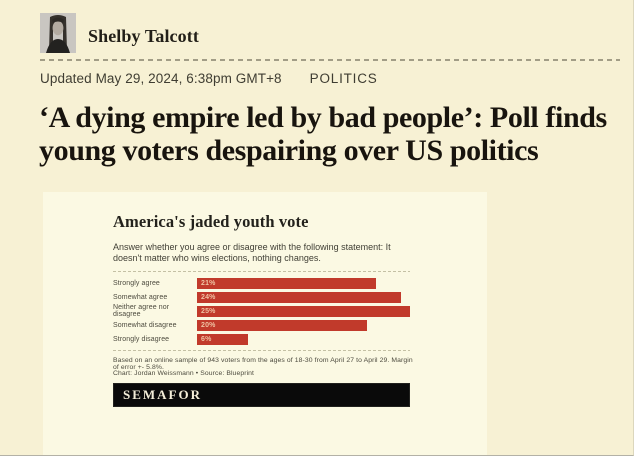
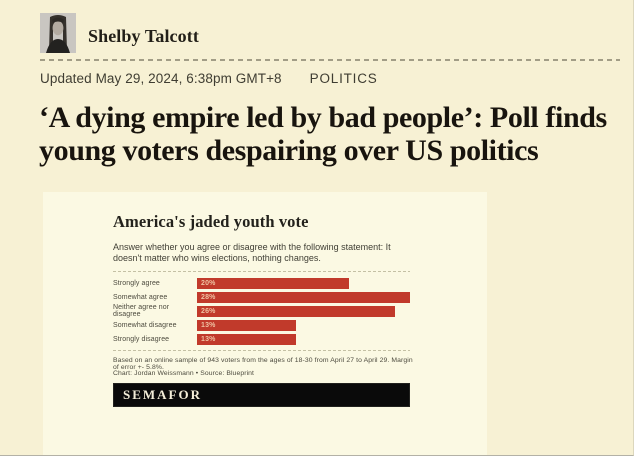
Strongly agree: 21% -> 20%
Somewhat agree: 24% -> 28%
Neither agree nor disagree: 25% -> 26%
Somewhat disagree: 20% -> 13%
Strongly disagree: 6% -> 13%
